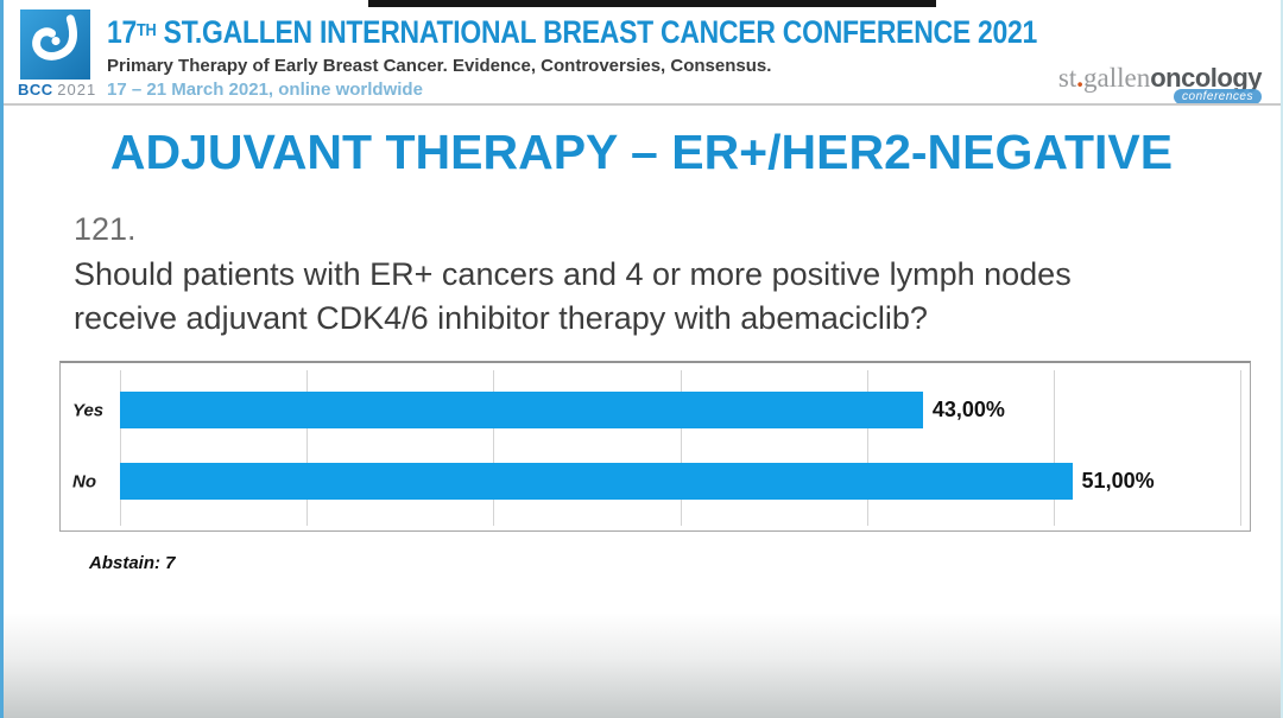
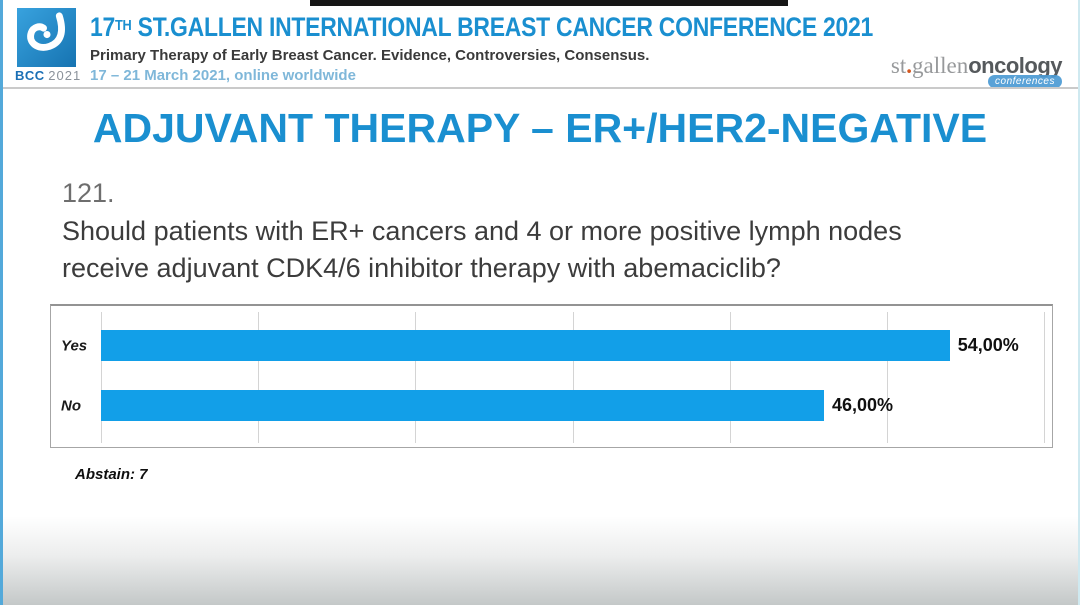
Yes: 43,00% -> 54,00%
No: 51,00% -> 46,00%
